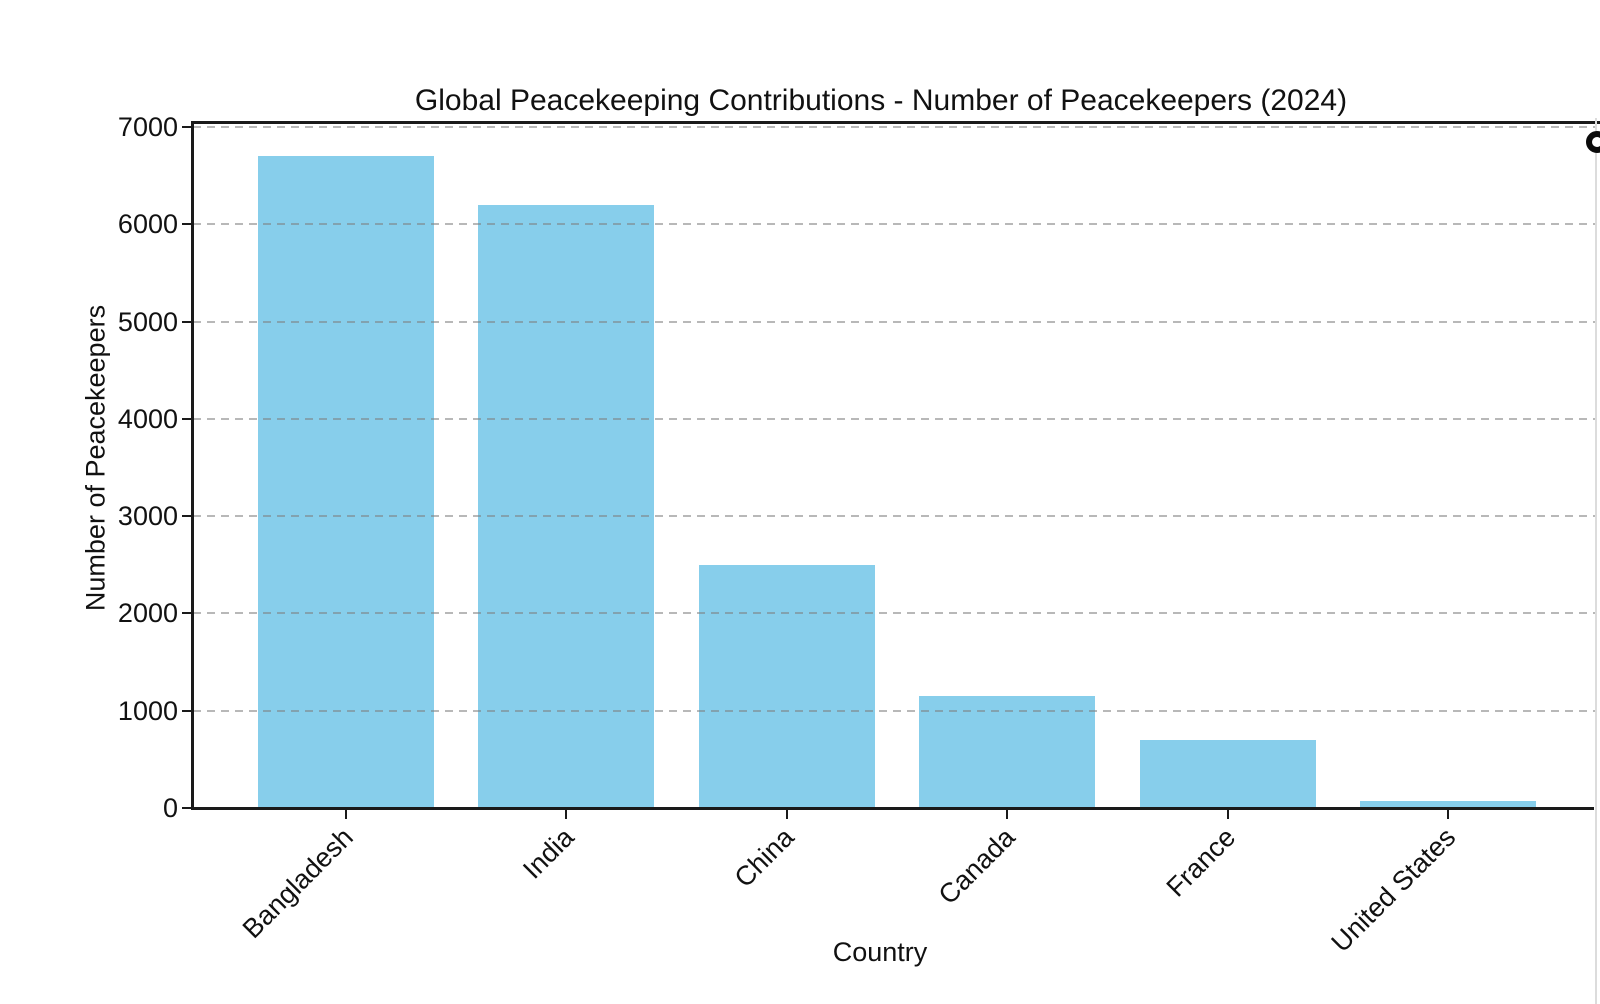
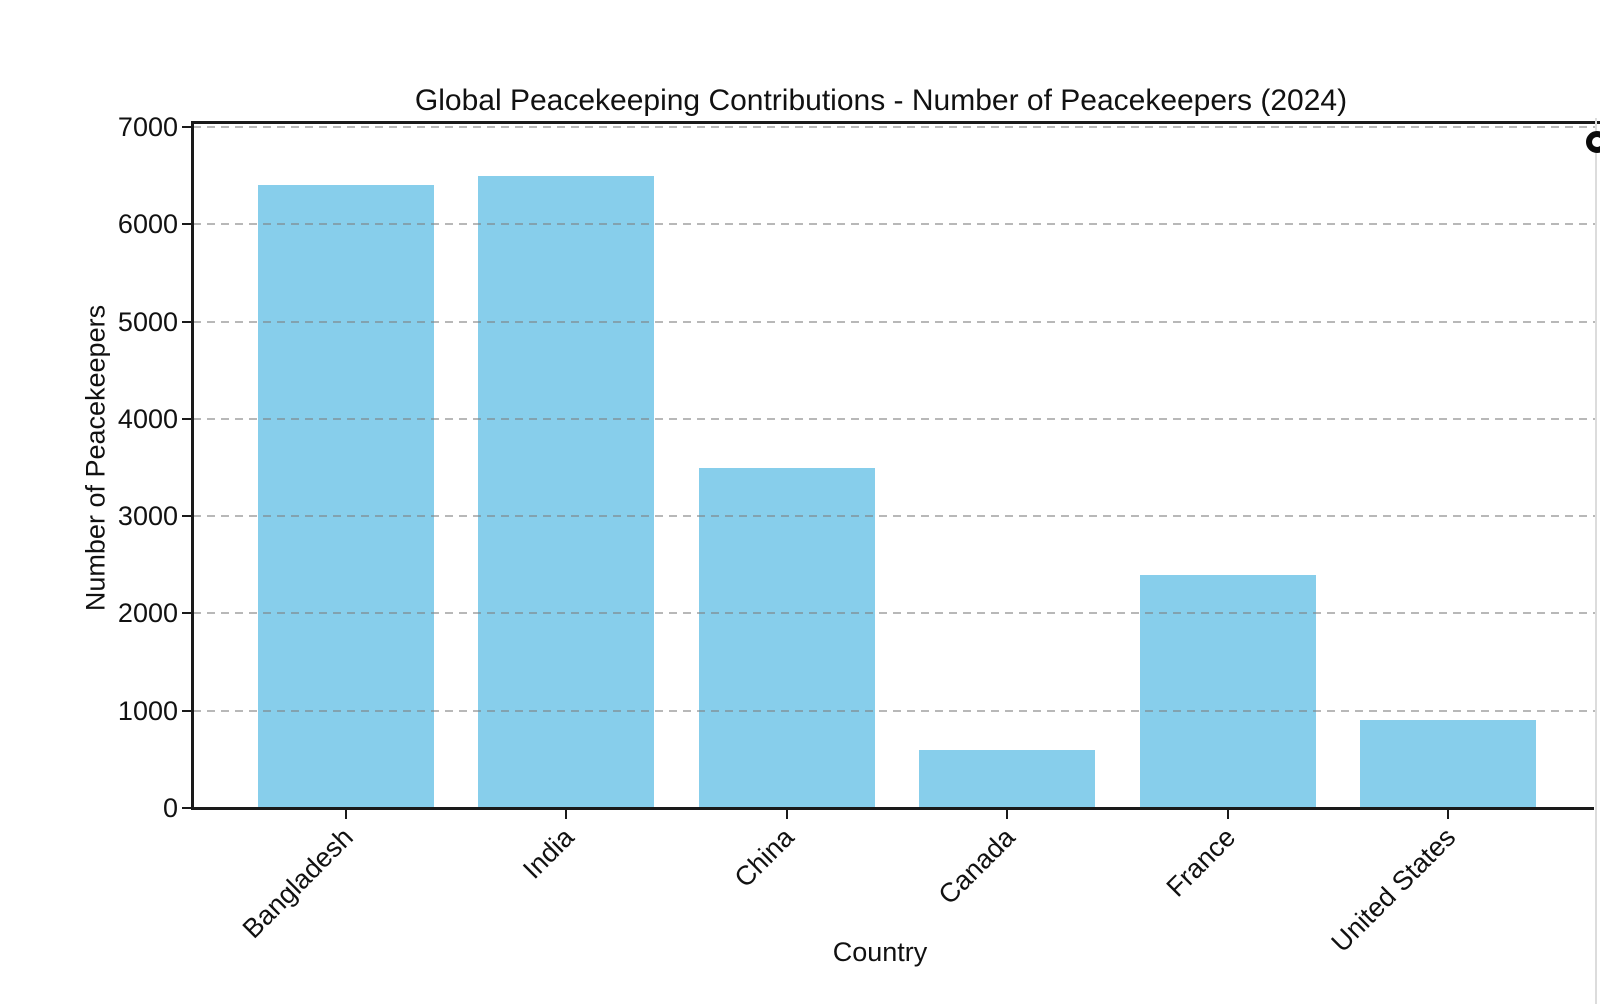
Bangladesh: 6700 -> 6400
India: 6200 -> 6500
China: 2500 -> 3500
Canada: 1200 -> 600
France: 700 -> 2400
United States: 100 -> 900
